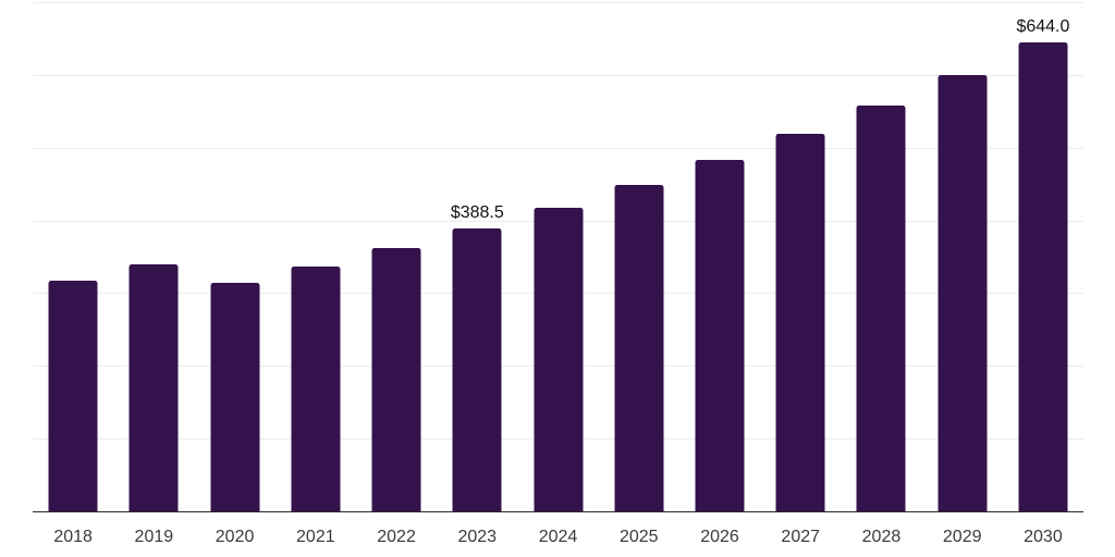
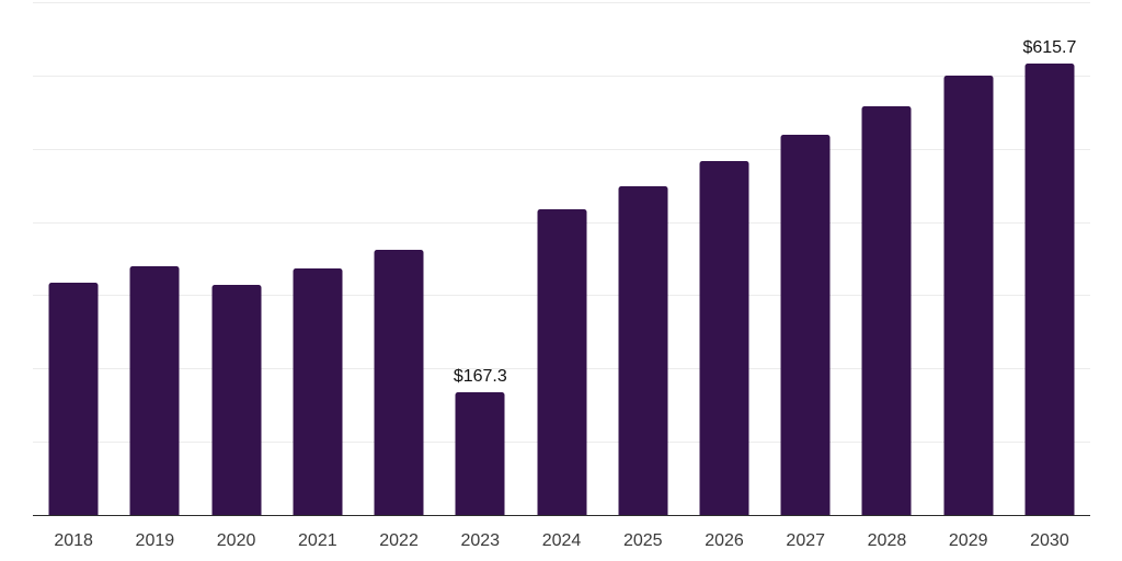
2023: $388.5 -> $167.3
2030: $644.0 -> $615.7
